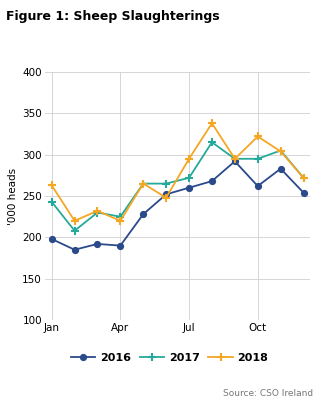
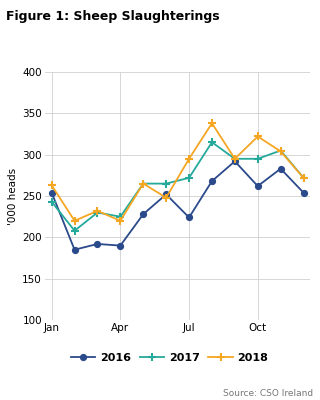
2016/Jan: 198 -> 254
2016/Jul: 260 -> 224
